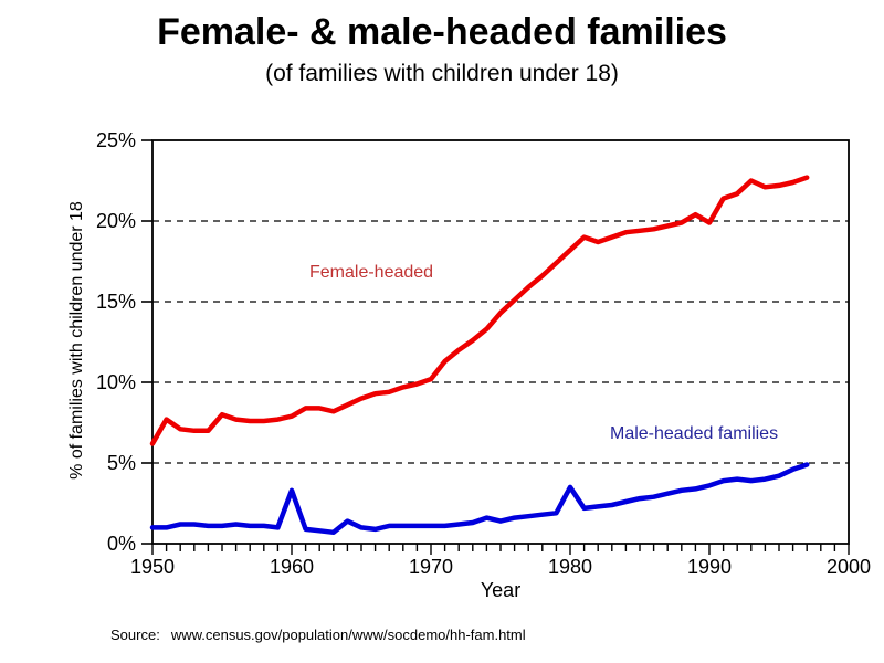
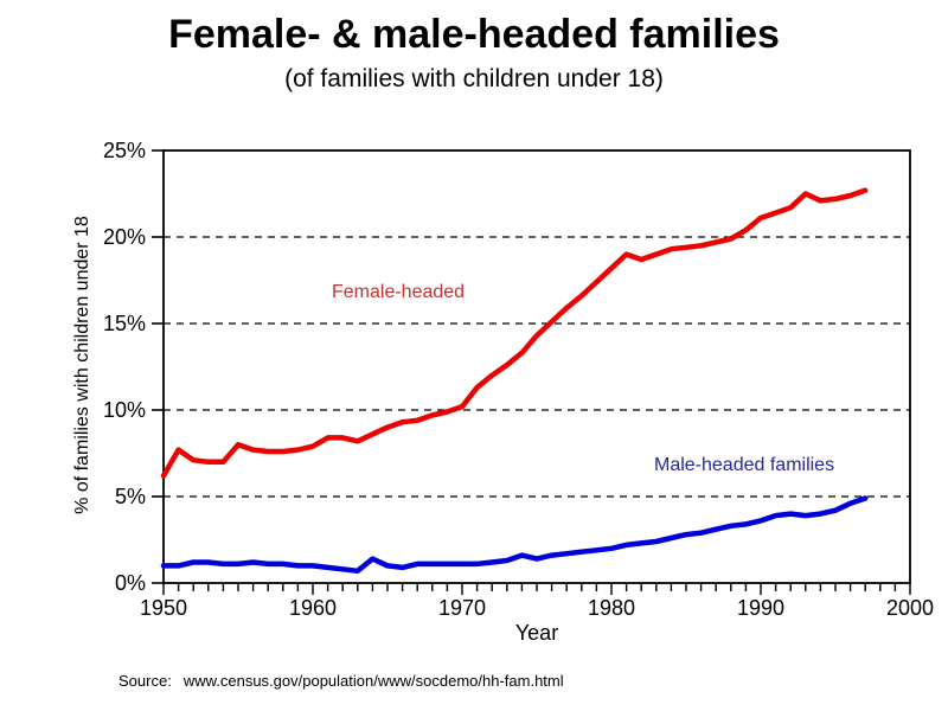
Male-headed families/1960: 3.3% -> 1.0%
Male-headed families/1980: 3.5% -> 2.0%
Female-headed/1990: 19.9% -> 21.1%
